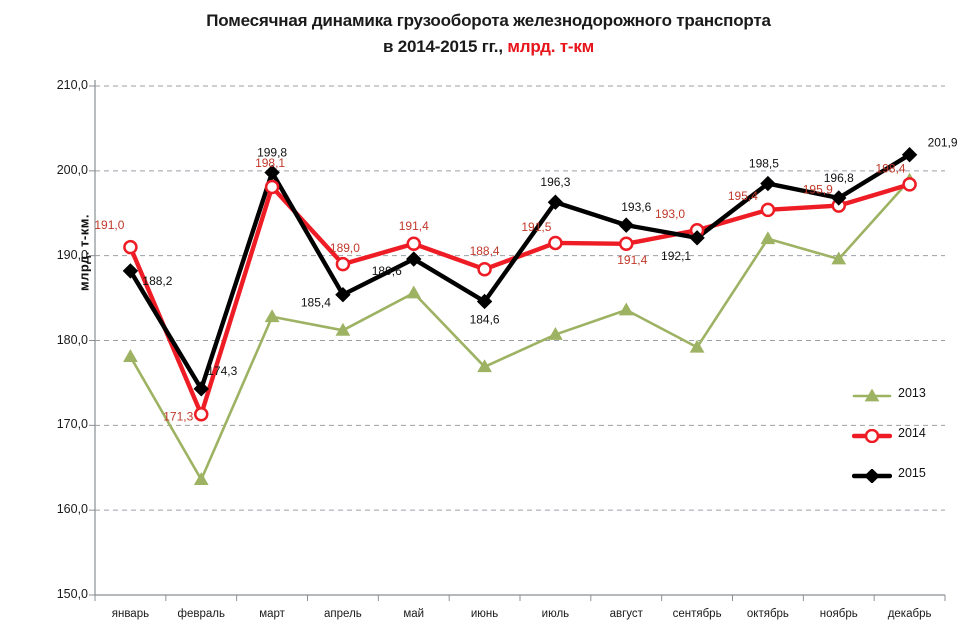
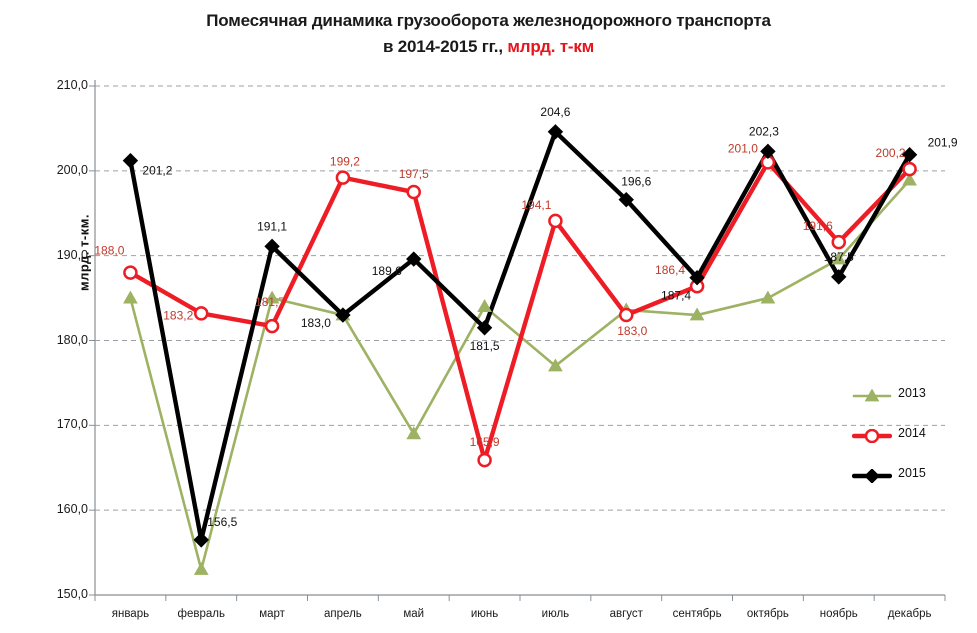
2013/январь: 178 -> 185
2014/январь: 191,0 -> 188,0
2015/январь: 188,2 -> 201,2
2013/февраль: 164 -> 153
2014/февраль: 171,3 -> 183,2
2015/февраль: 174,3 -> 156,5
2013/март: 183 -> 185
2014/март: 198,1 -> 181,7
2015/март: 199,8 -> 191,1
2013/апрель: 181 -> 183
2014/апрель: 189,0 -> 199,2
2015/апрель: 185,4 -> 183,0
2013/май: 186 -> 169
2014/май: 191,4 -> 197,5
2013/июнь: 177 -> 184
2014/июнь: 188,4 -> 165,9
2015/июнь: 184,6 -> 181,5
2013/июль: 181 -> 177
2014/июль: 191,5 -> 194,1
2015/июль: 196,3 -> 204,6
2014/август: 191,4 -> 183,0
2015/август: 193,6 -> 196,6
2013/сентябрь: 179 -> 183
2014/сентябрь: 193,0 -> 186,4
2015/сентябрь: 192,1 -> 187,4
2013/октябрь: 192 -> 185
2014/октябрь: 195,4 -> 201,0
2015/октябрь: 198,5 -> 202,3
2014/ноябрь: 195,9 -> 191,6
2015/ноябрь: 196,8 -> 187,5
2014/декабрь: 198,4 -> 200,2
